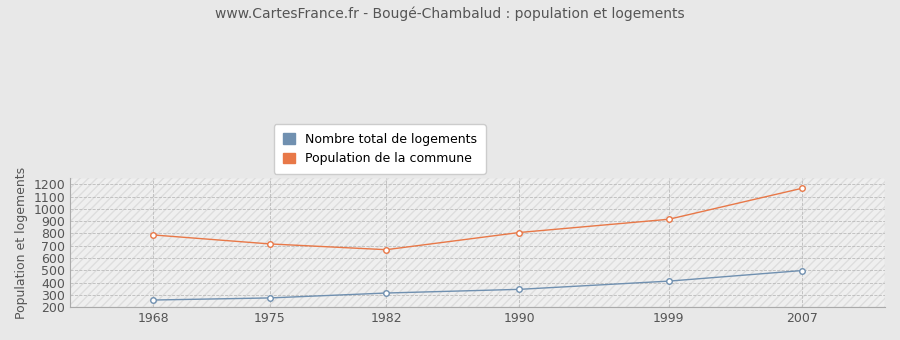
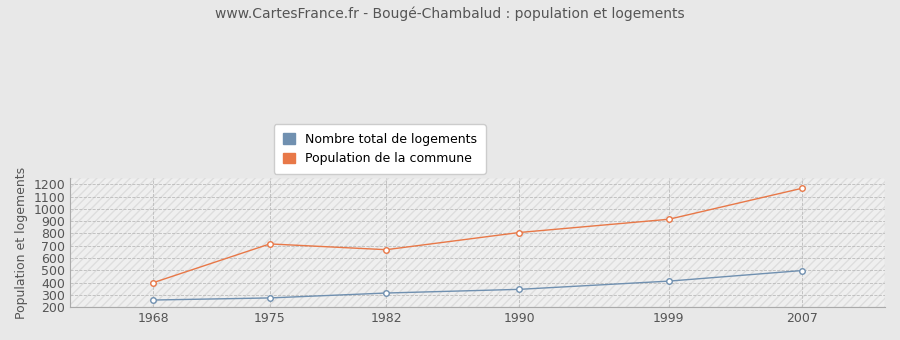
Population de la commune/1968: 790 -> 400
